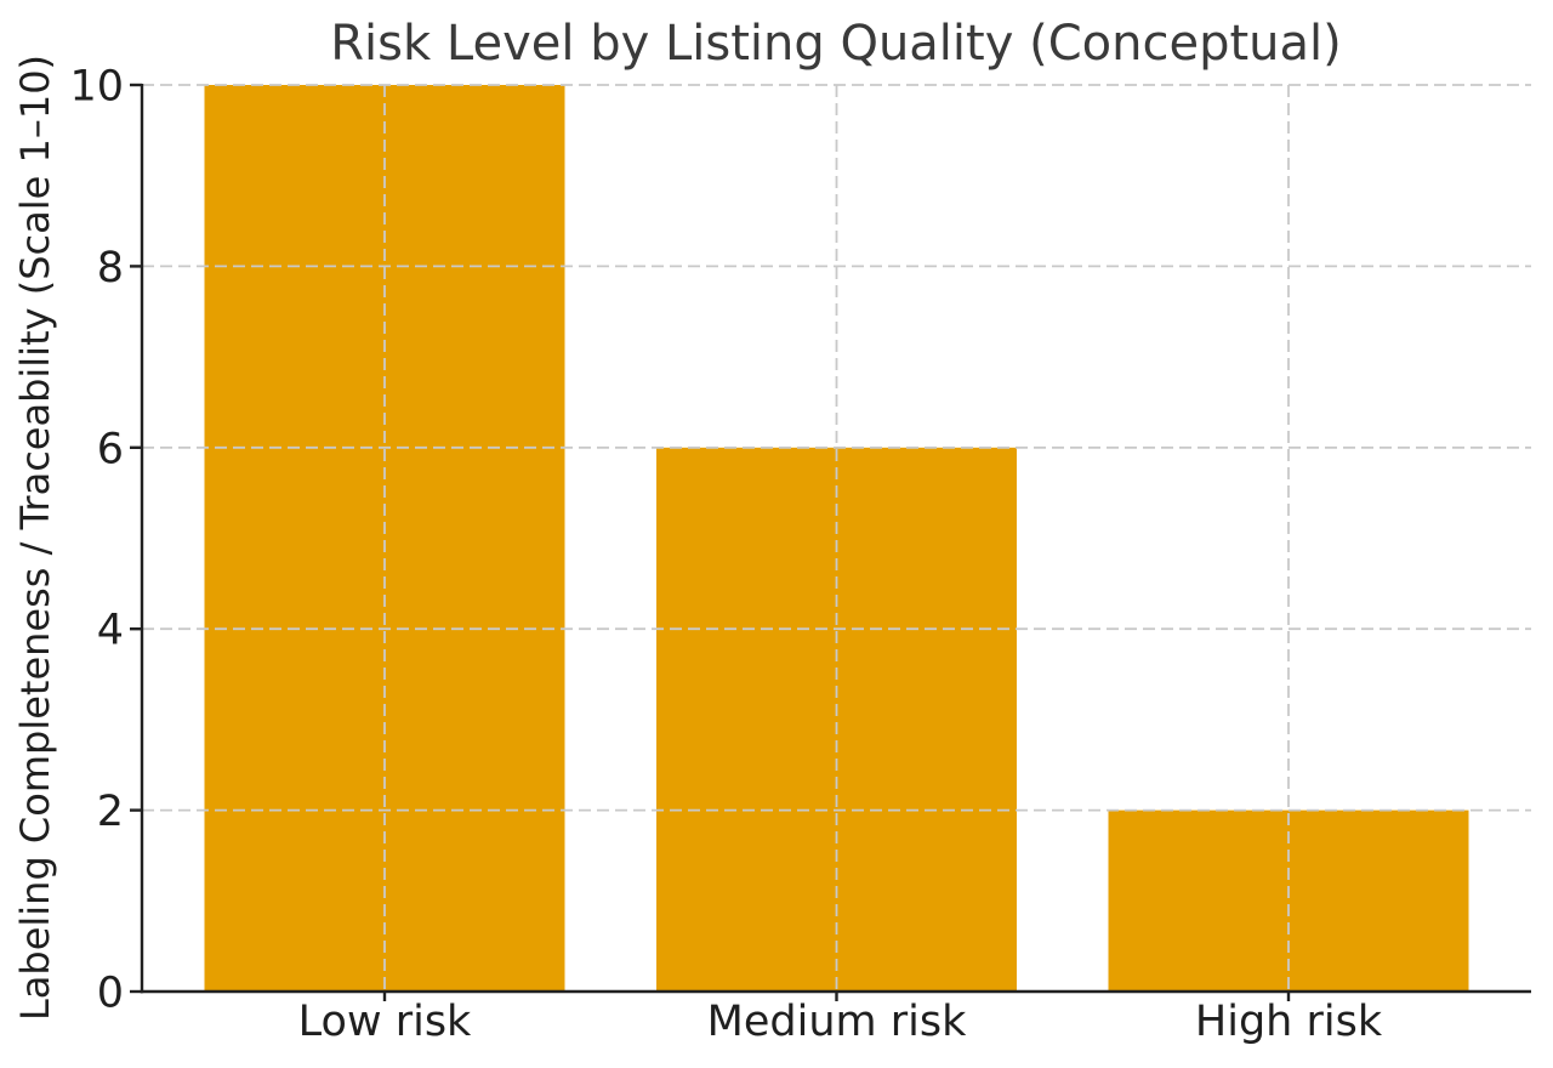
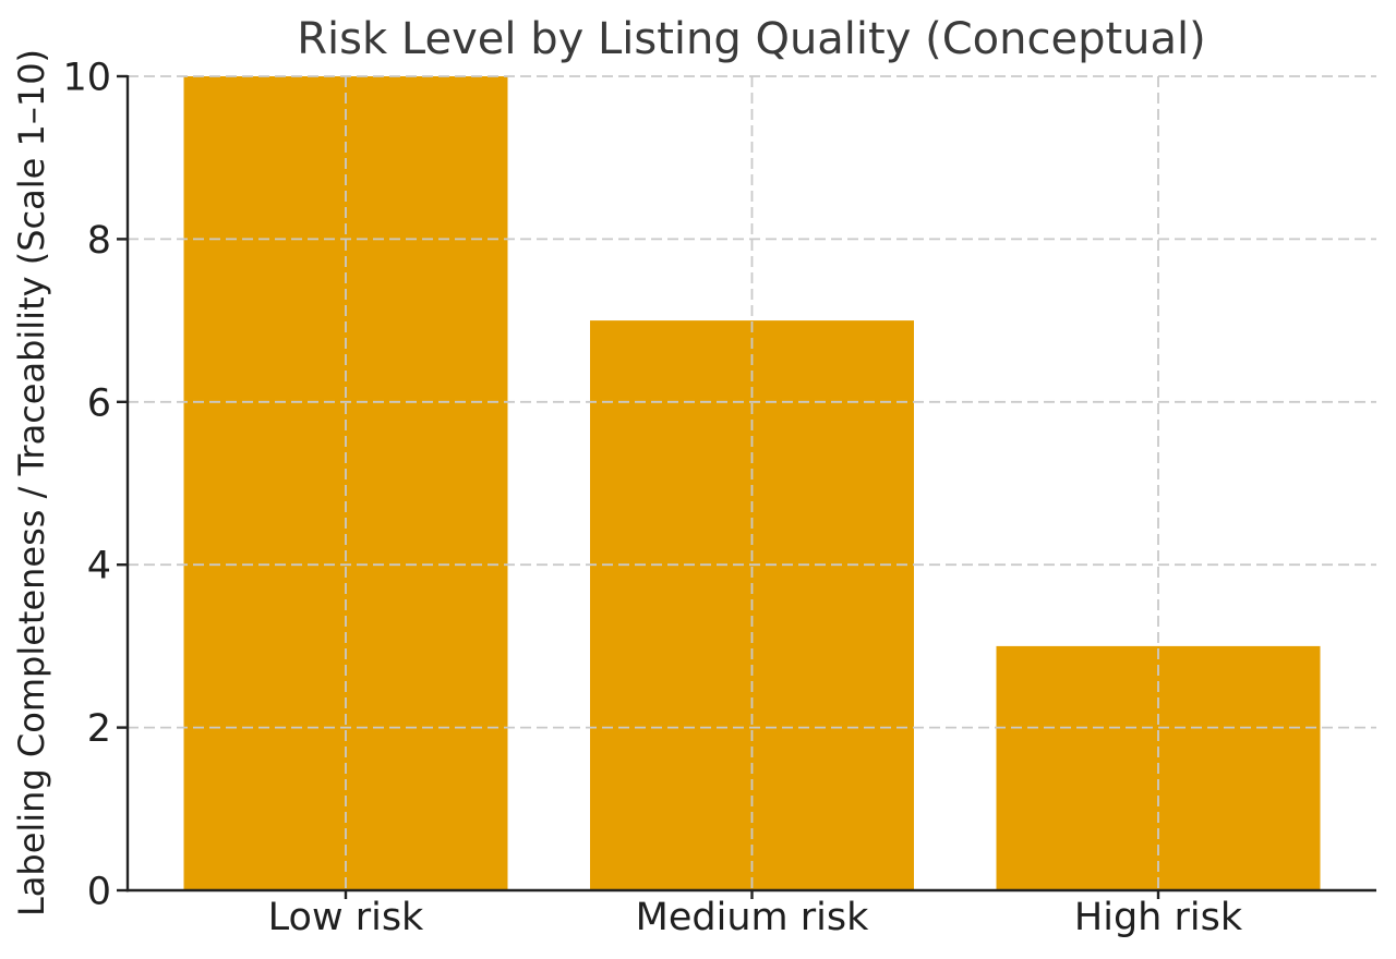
Medium risk: 6 -> 7
High risk: 2 -> 3
